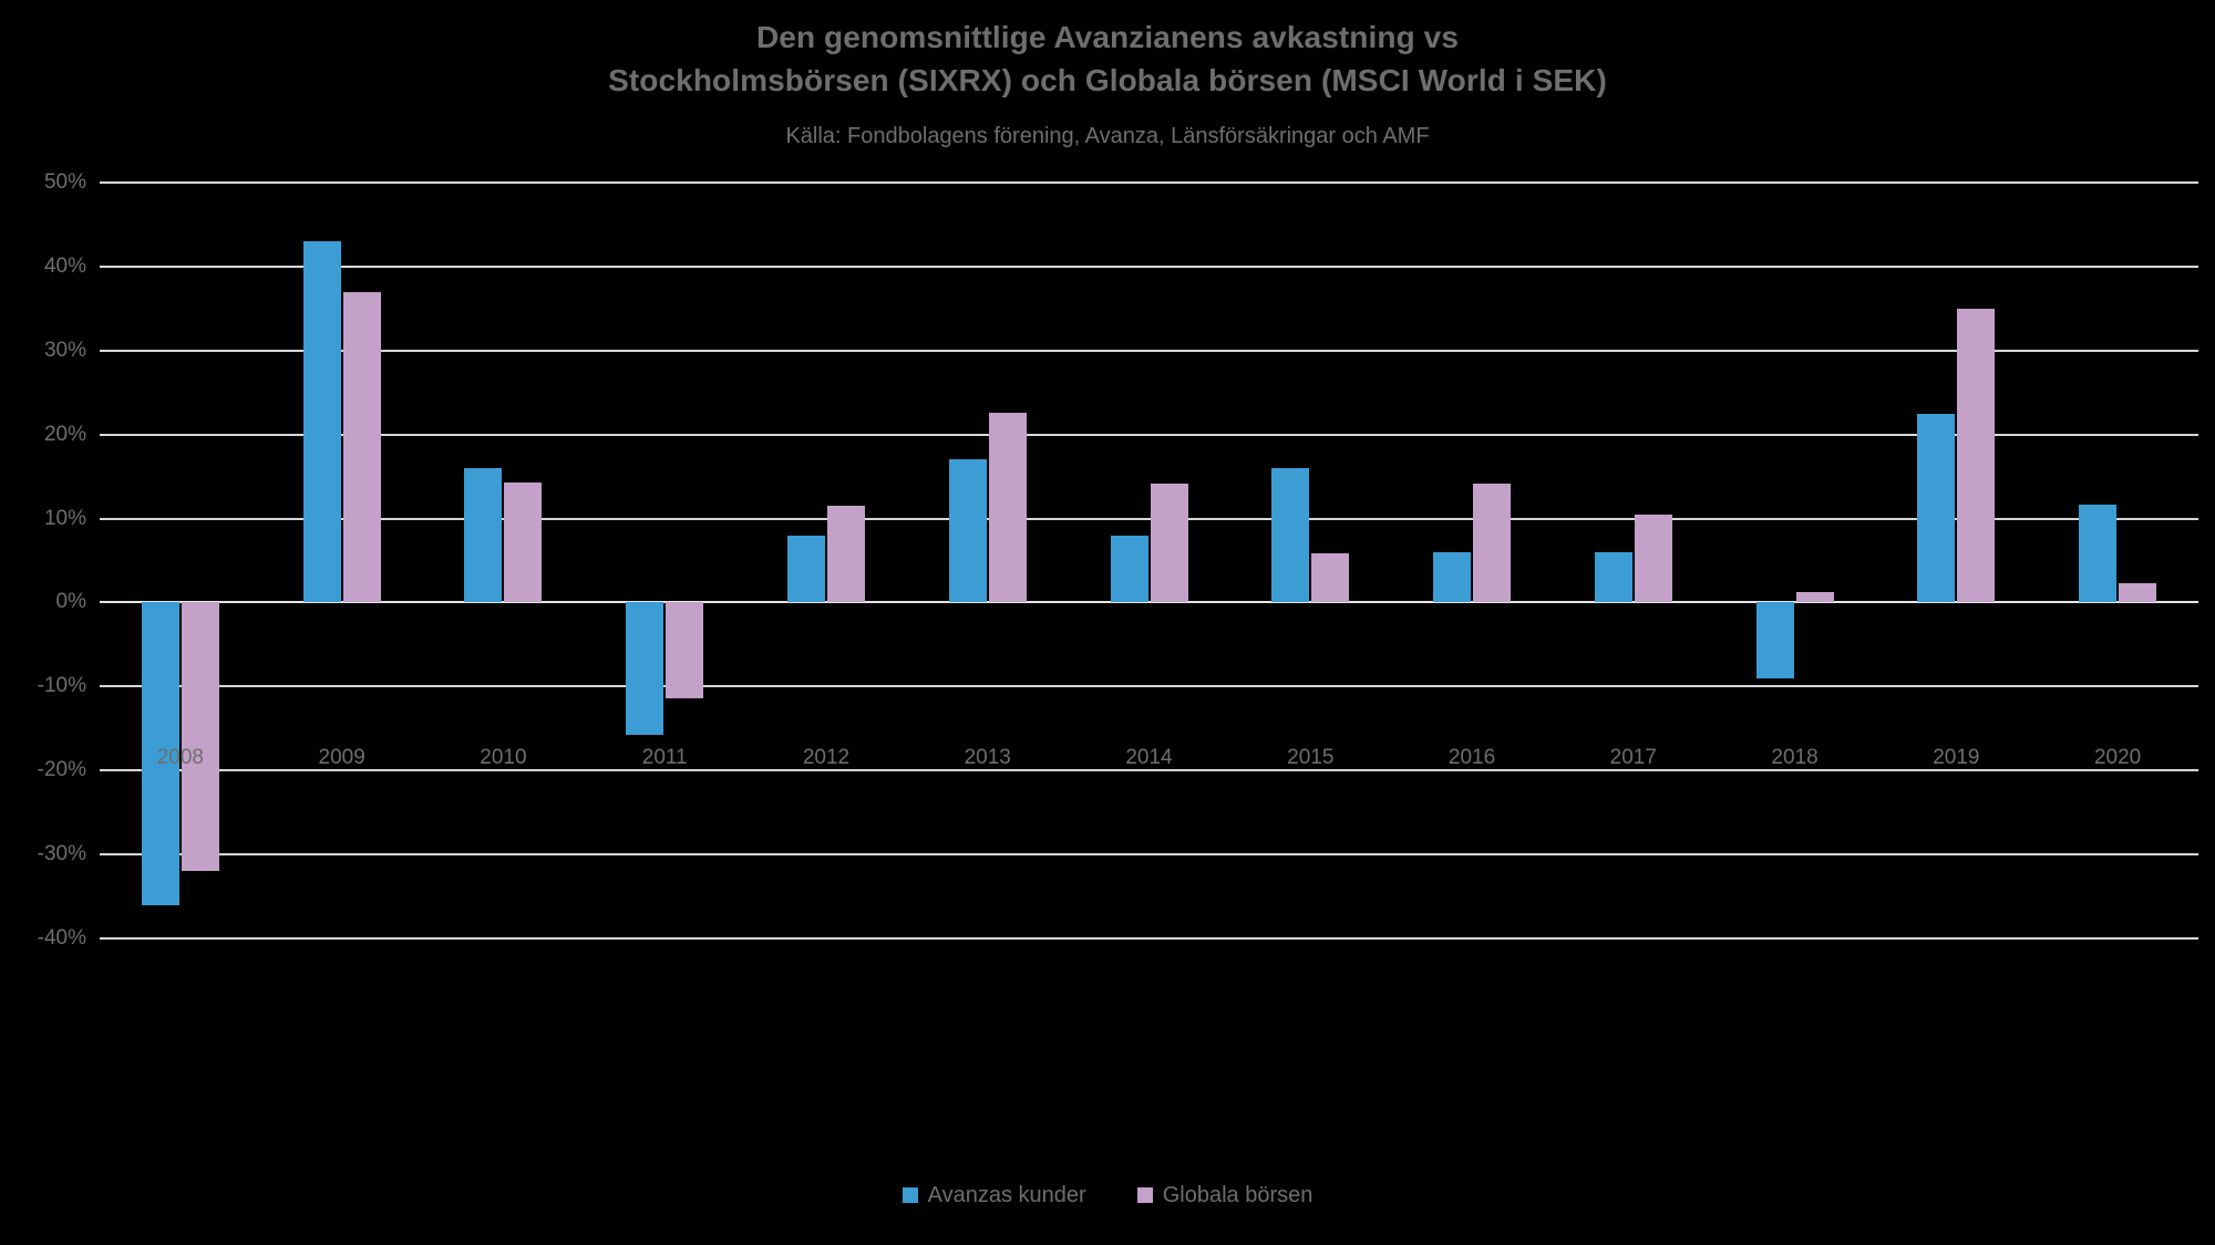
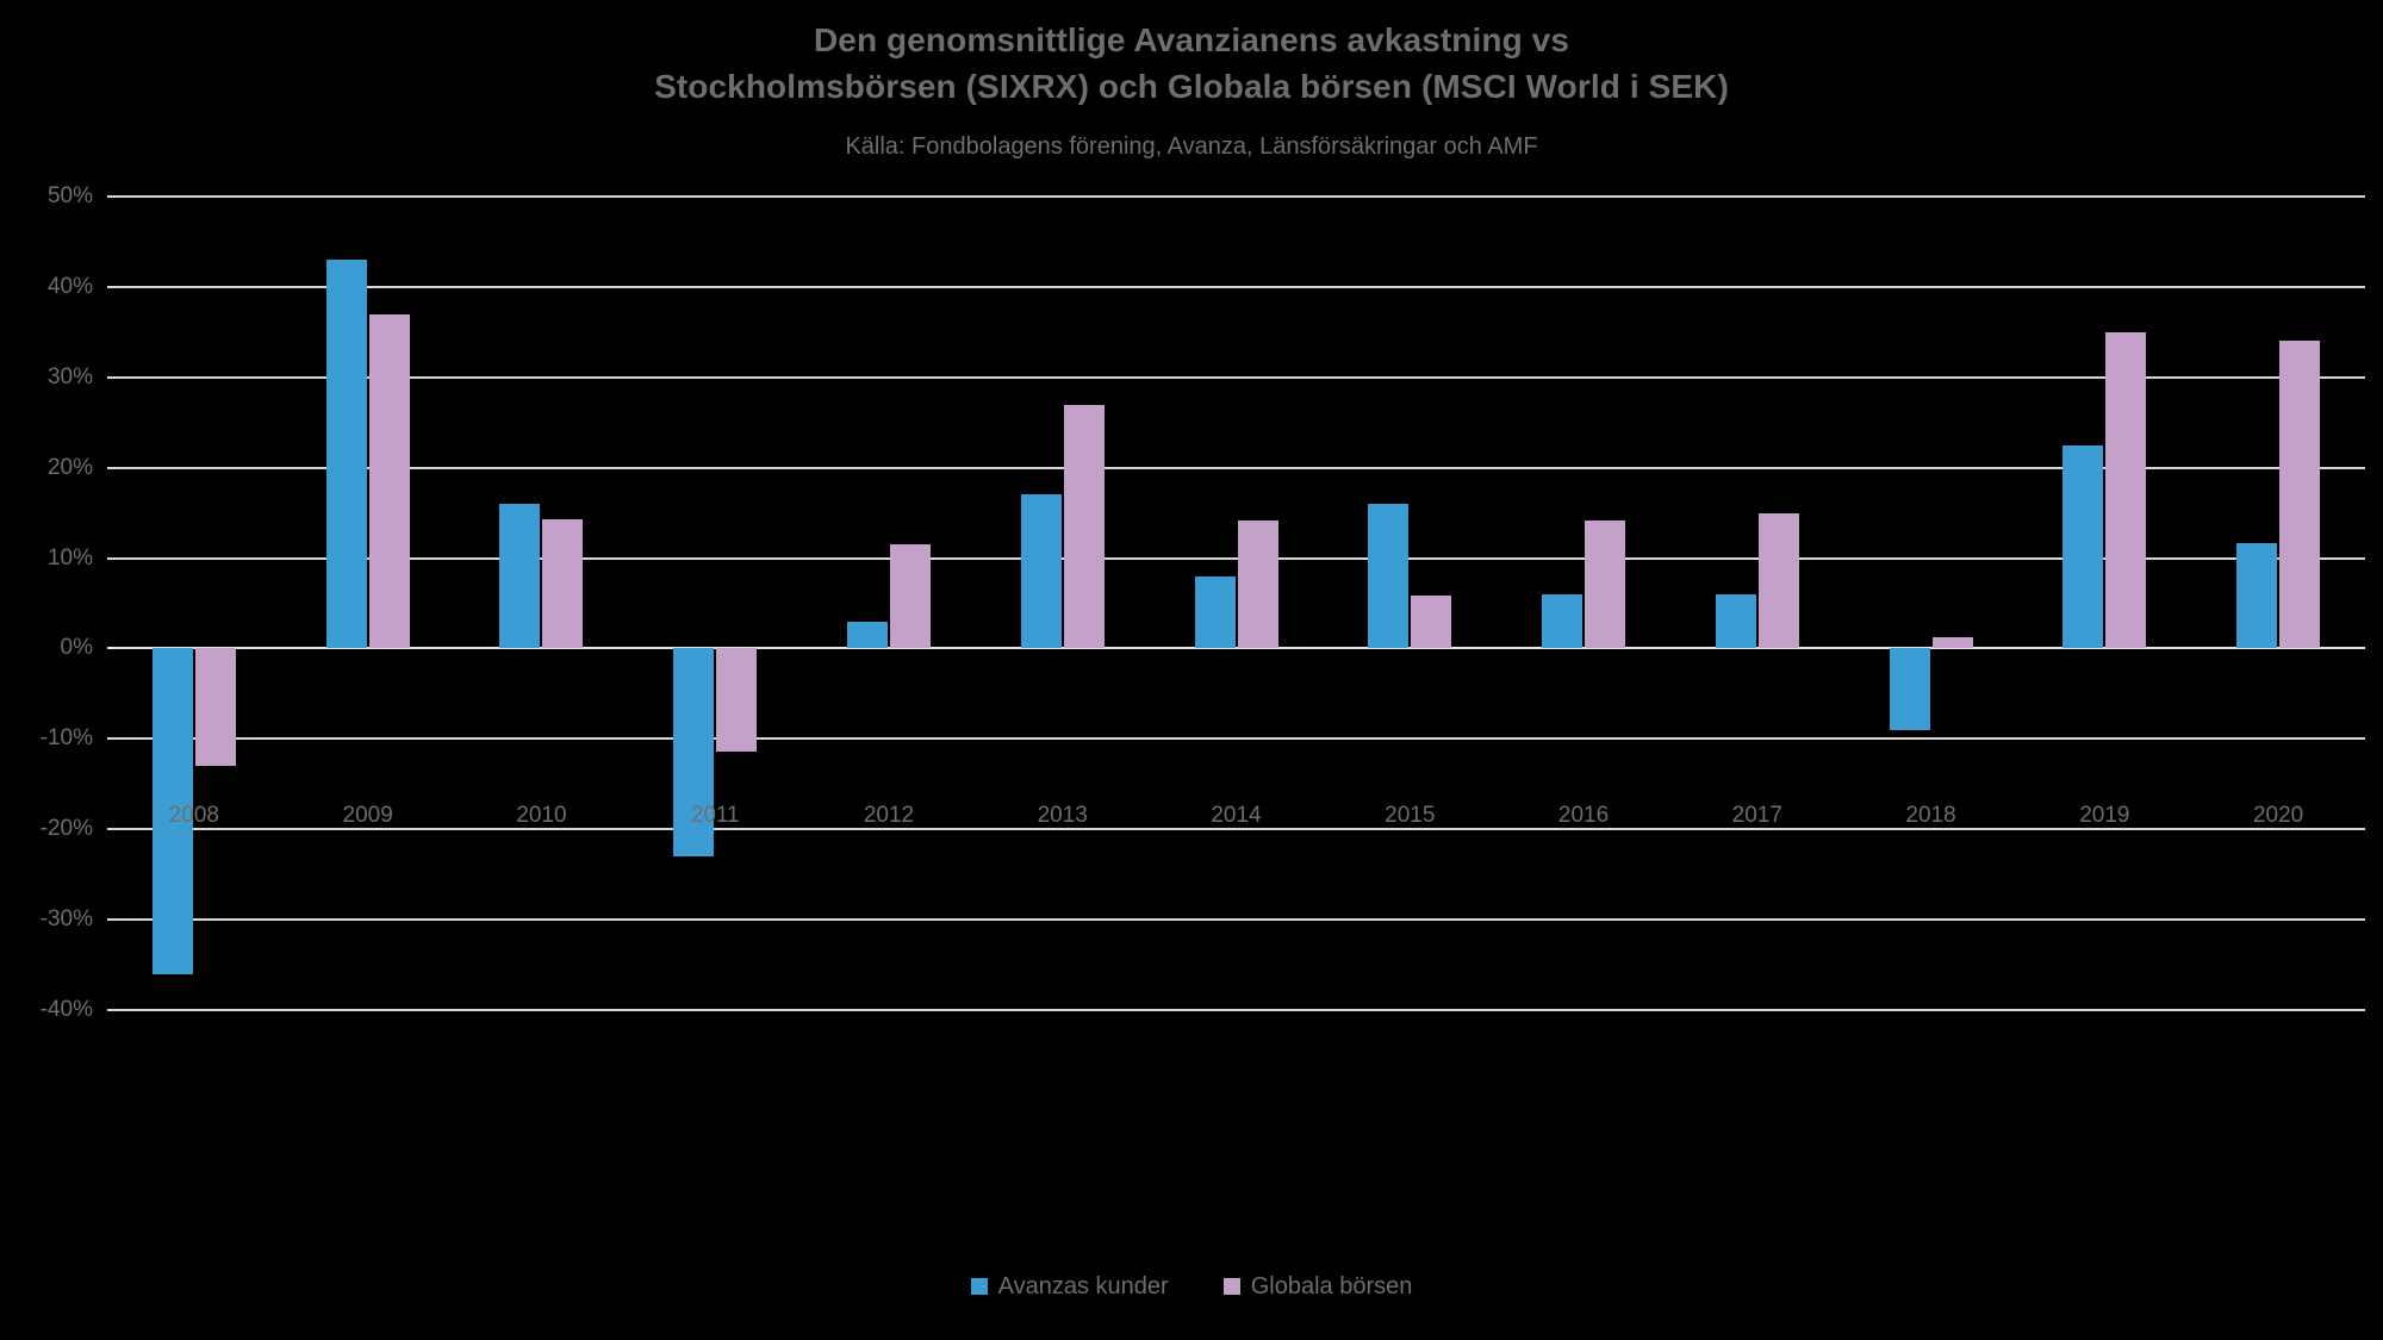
Globala börsen/2008: -32% -> -13%
Avanzas kunder/2011: -16% -> -23%
Avanzas kunder/2012: 8% -> 3%
Globala börsen/2013: 23% -> 27%
Globala börsen/2017: 10% -> 15%
Globala börsen/2020: 2% -> 34%
